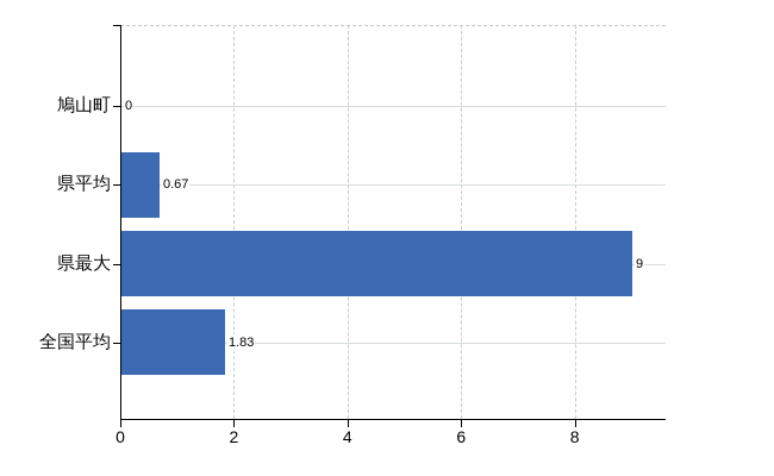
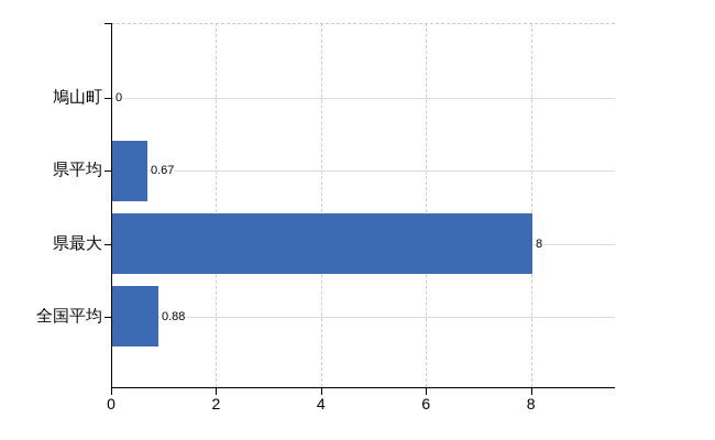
県最大: 9 -> 8
全国平均: 1.83 -> 0.88
